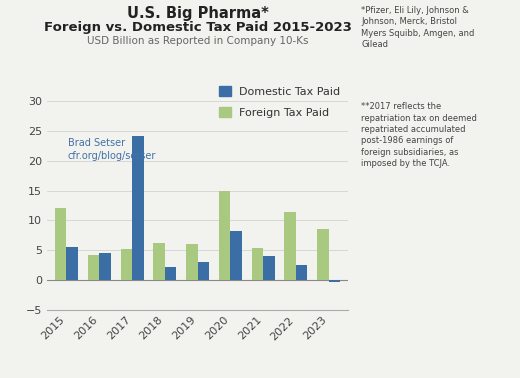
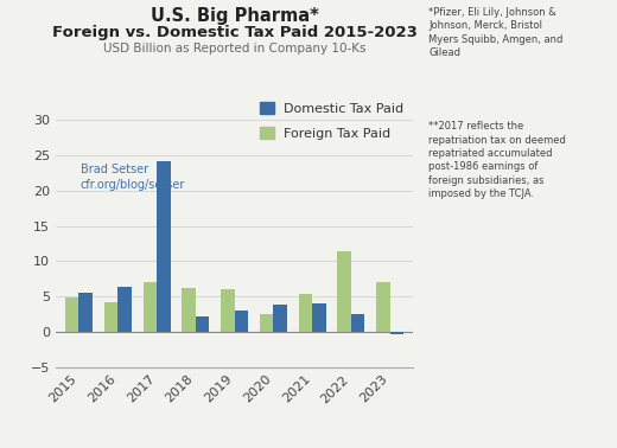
Foreign Tax Paid/2015: 12.0 -> 4.8
Domestic Tax Paid/2016: 4.6 -> 6.4
Foreign Tax Paid/2017: 5.2 -> 7.0
Foreign Tax Paid/2020: 15.0 -> 2.5
Domestic Tax Paid/2020: 8.2 -> 3.8
Foreign Tax Paid/2023: 8.6 -> 7.0
